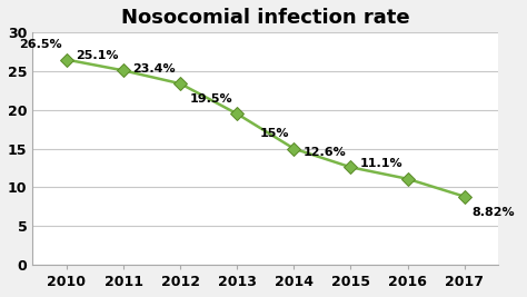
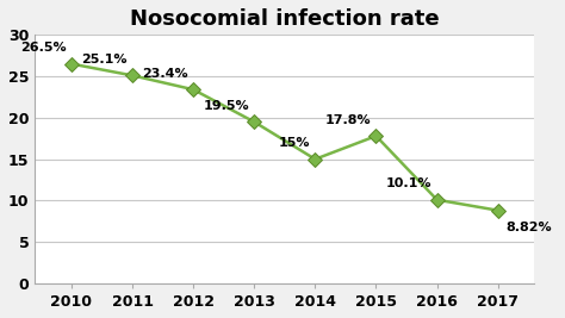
2015: 12.6% -> 17.8%
2016: 11.1% -> 10.1%
